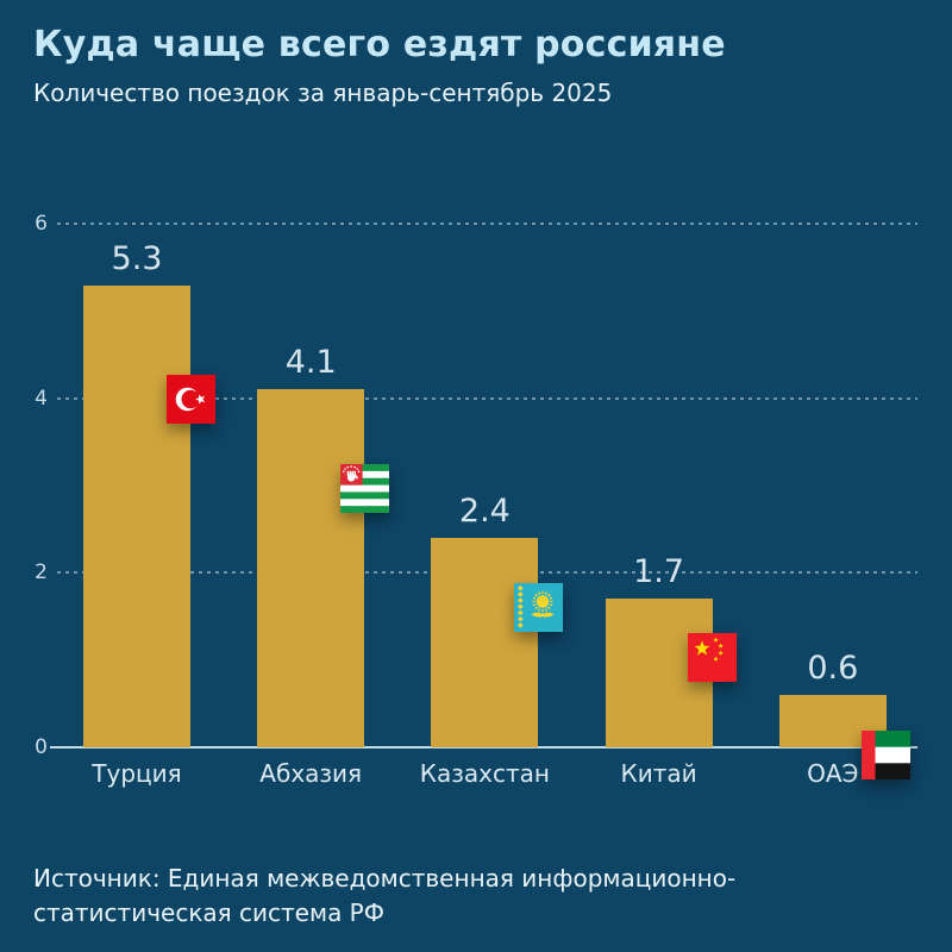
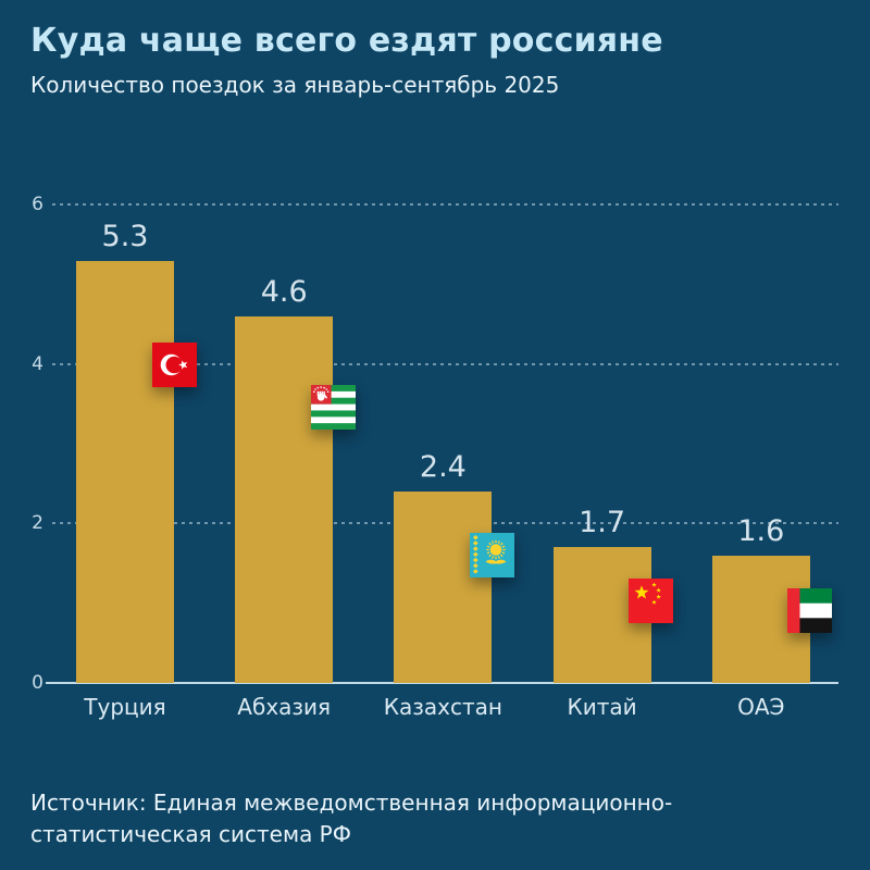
Абхазия: 4.1 -> 4.6
ОАЭ: 0.6 -> 1.6
